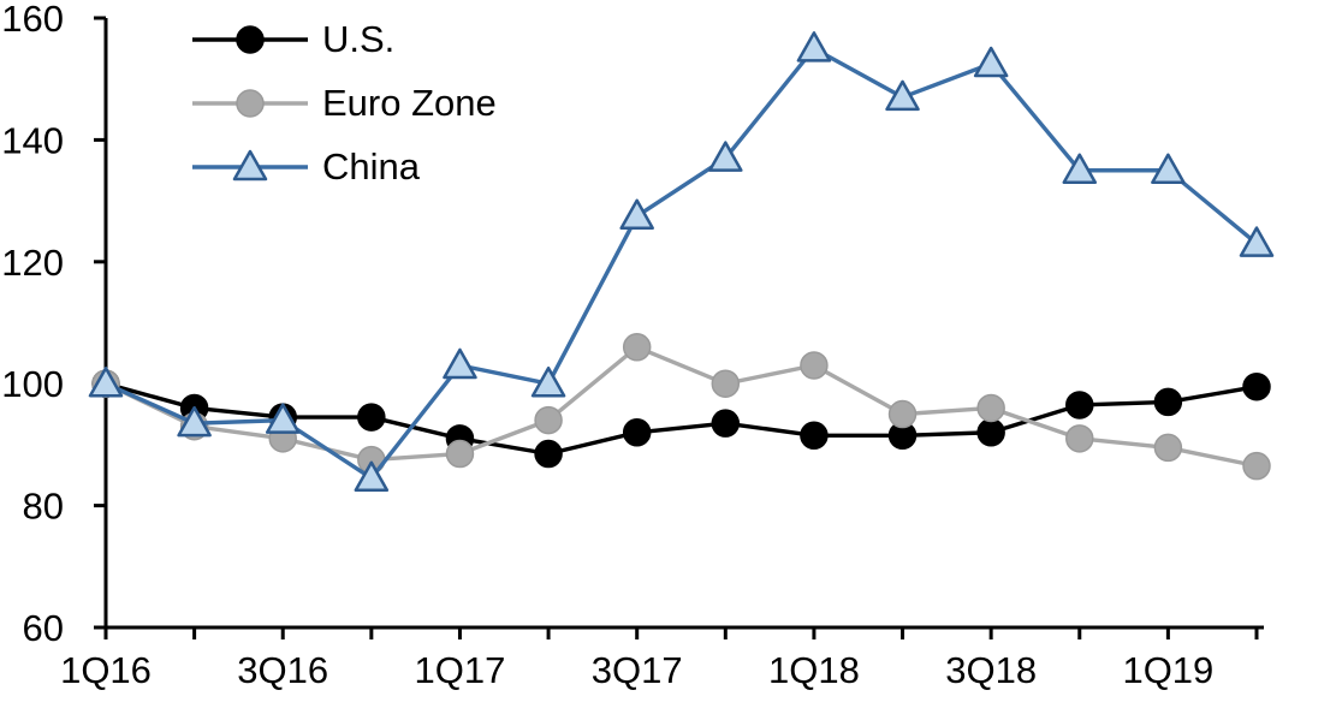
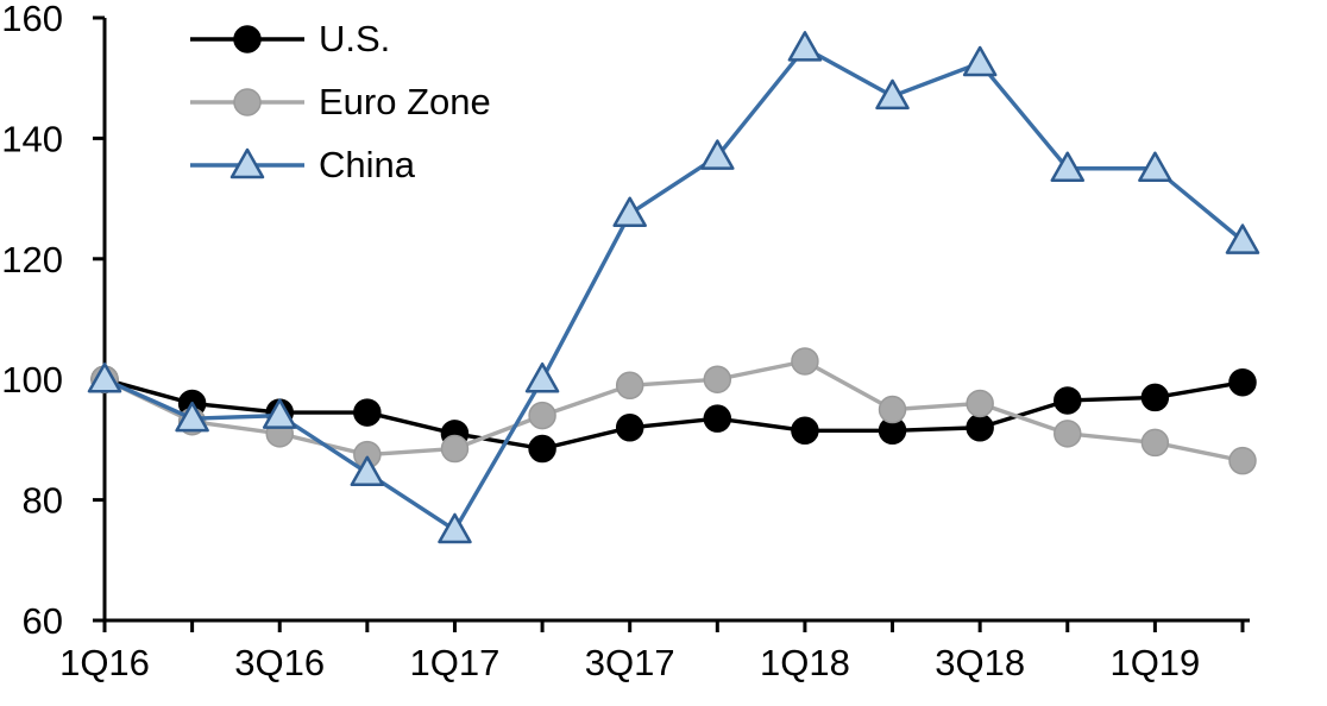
China/1Q17: 103 -> 75
Euro Zone/3Q17: 106 -> 99
